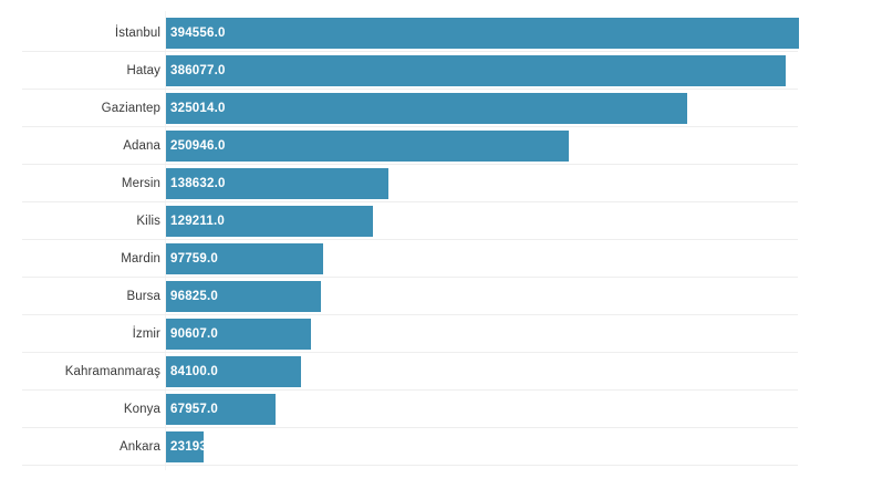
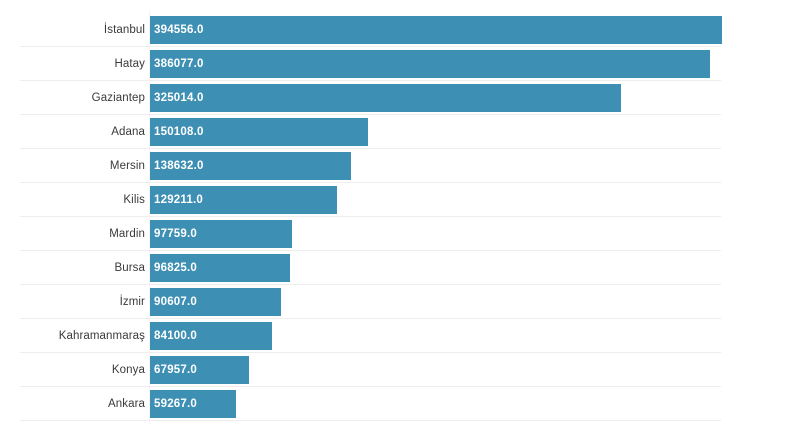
Adana: 250946.0 -> 150108.0
Ankara: 23193.0 -> 59267.0
